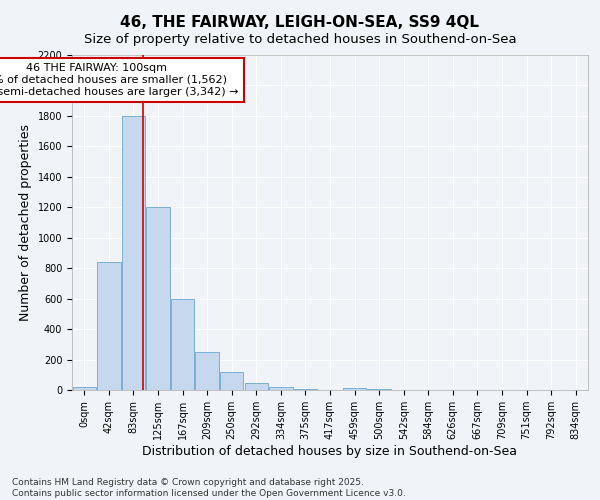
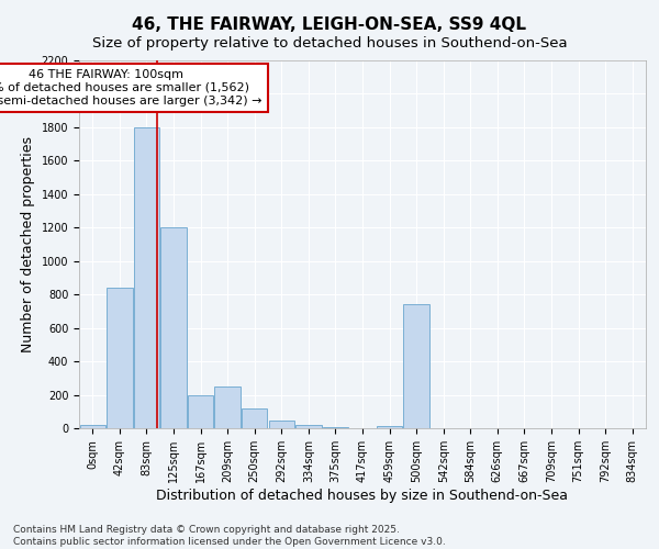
167sqm: 600 -> 200
500sqm: 0 -> 740
